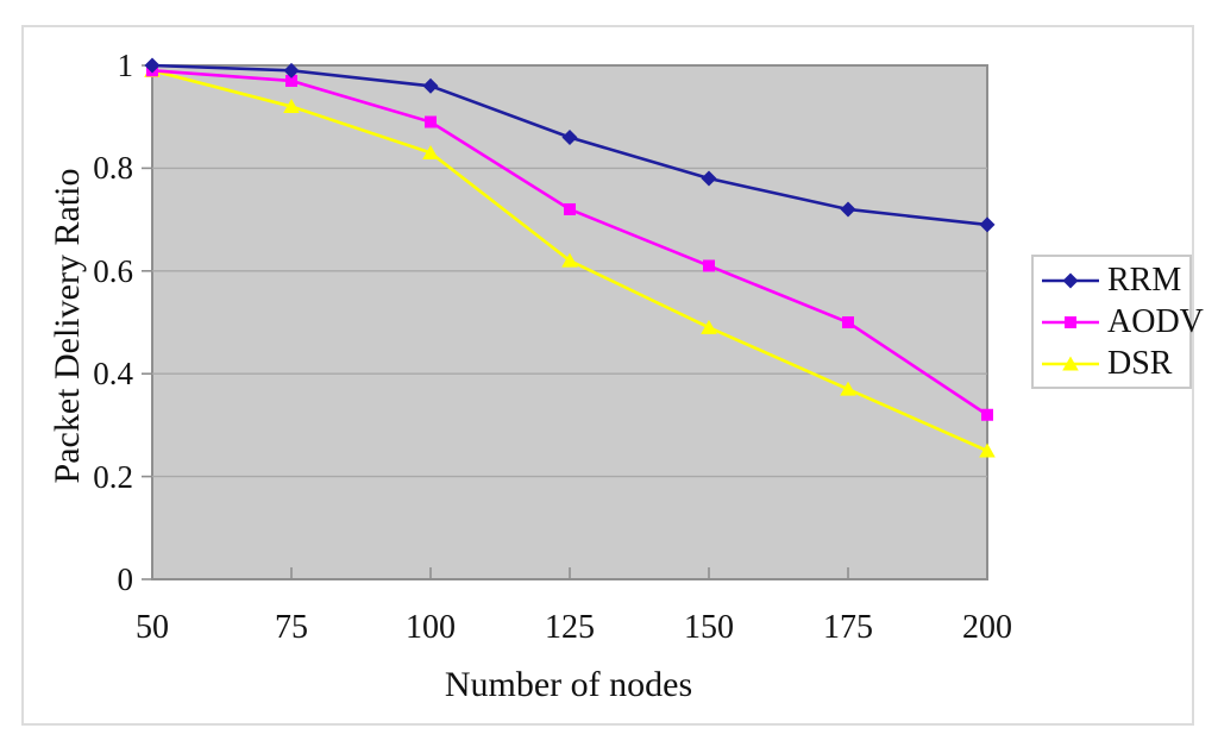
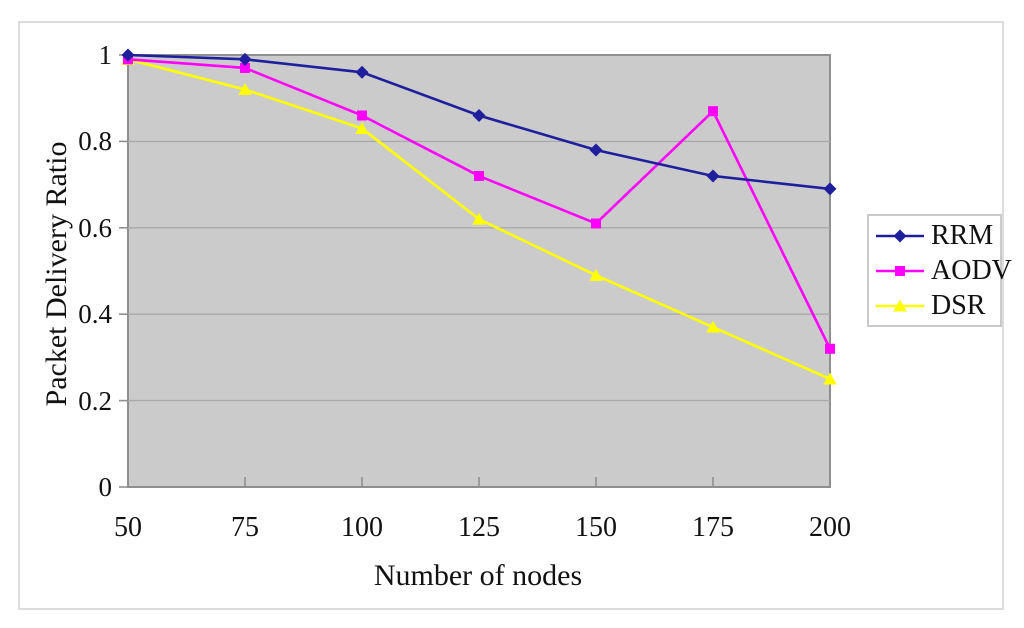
AODV/100: 0.89 -> 0.86
AODV/175: 0.50 -> 0.87
